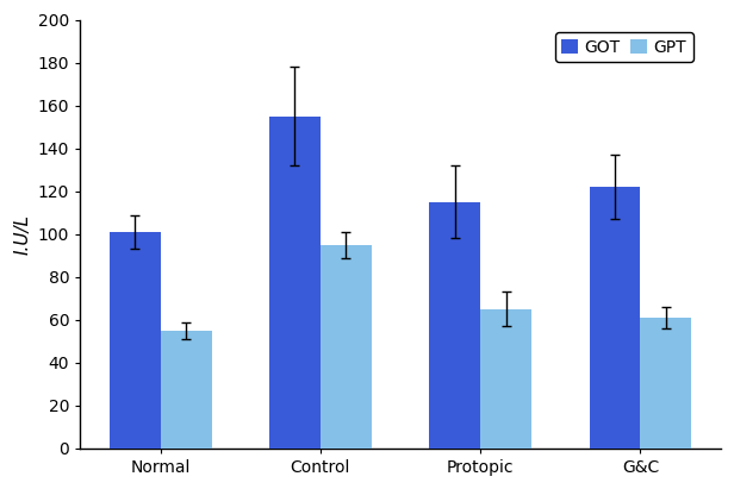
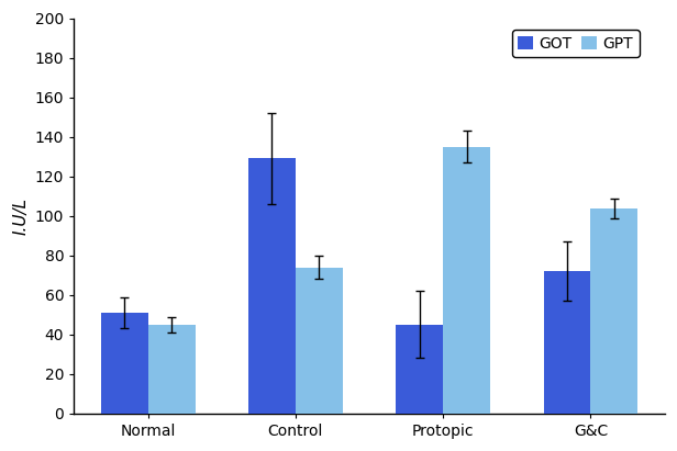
GOT/Normal: 101 -> 51
GPT/Normal: 55 -> 45
GOT/Control: 155 -> 129
GPT/Control: 95 -> 74
GOT/Protopic: 115 -> 45
GPT/Protopic: 65 -> 135
GOT/G&C: 122 -> 72
GPT/G&C: 61 -> 104
